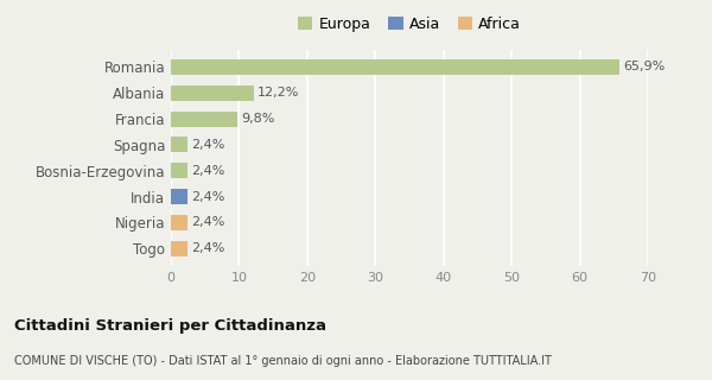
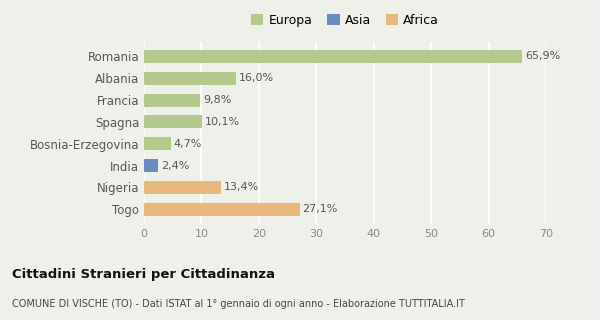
Albania: 12,2% -> 16,0%
Spagna: 2,4% -> 10,1%
Bosnia-Erzegovina: 2,4% -> 4,7%
Nigeria: 2,4% -> 13,4%
Togo: 2,4% -> 27,1%
